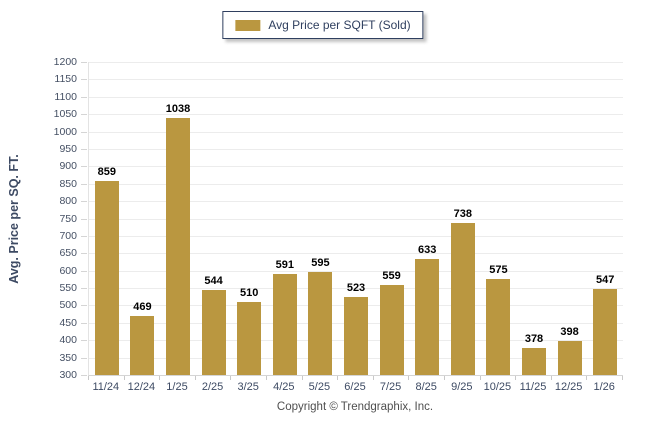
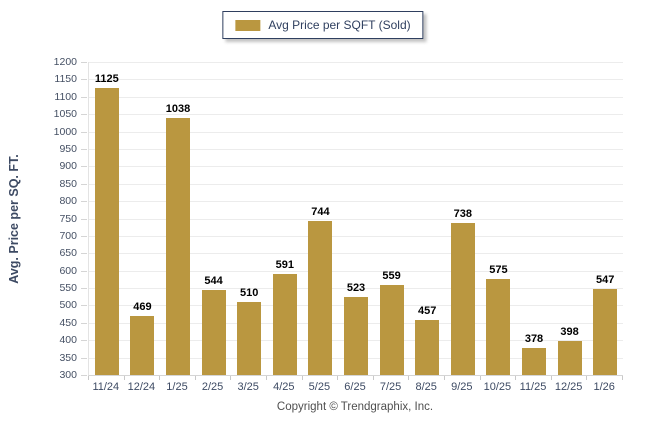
11/24: 859 -> 1125
5/25: 595 -> 744
8/25: 633 -> 457
